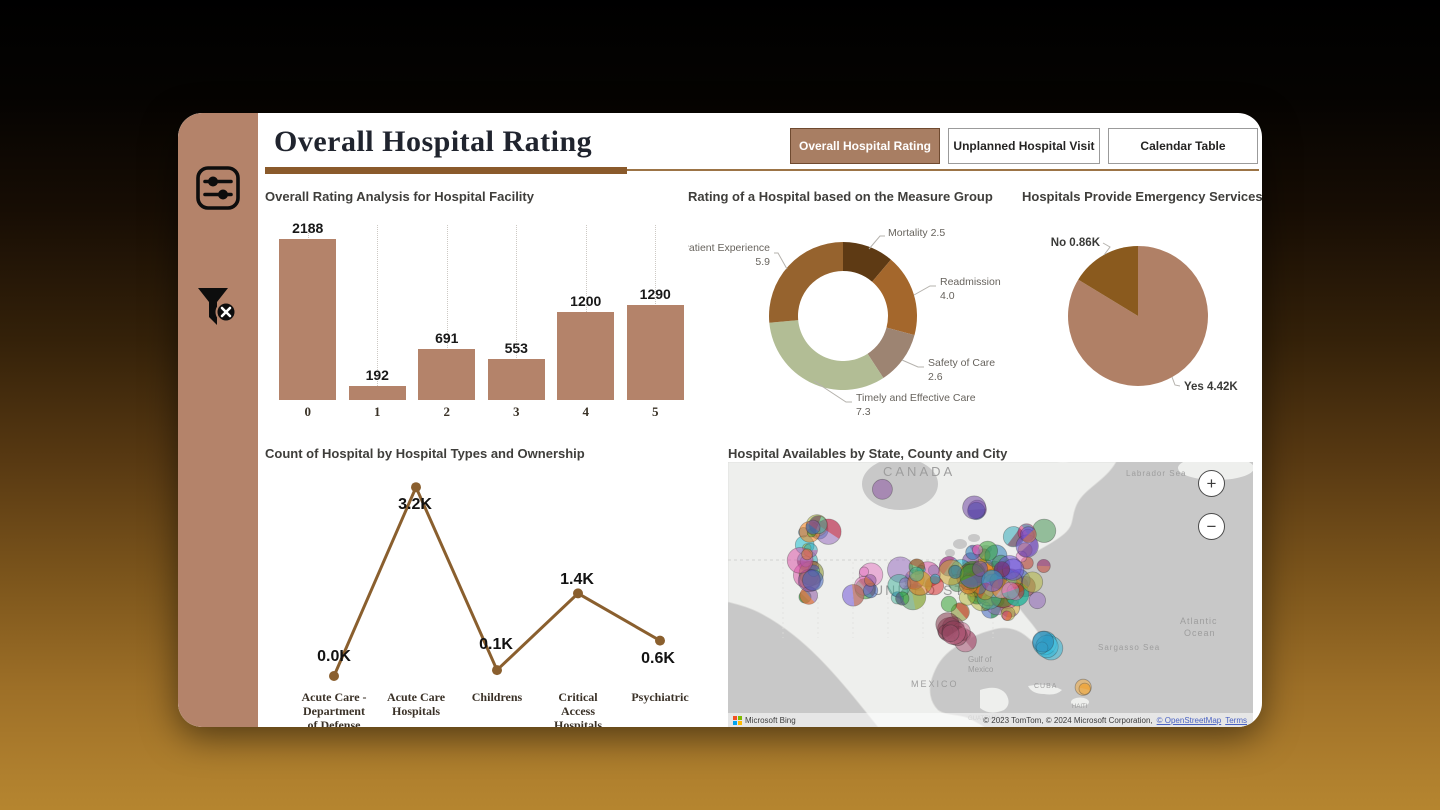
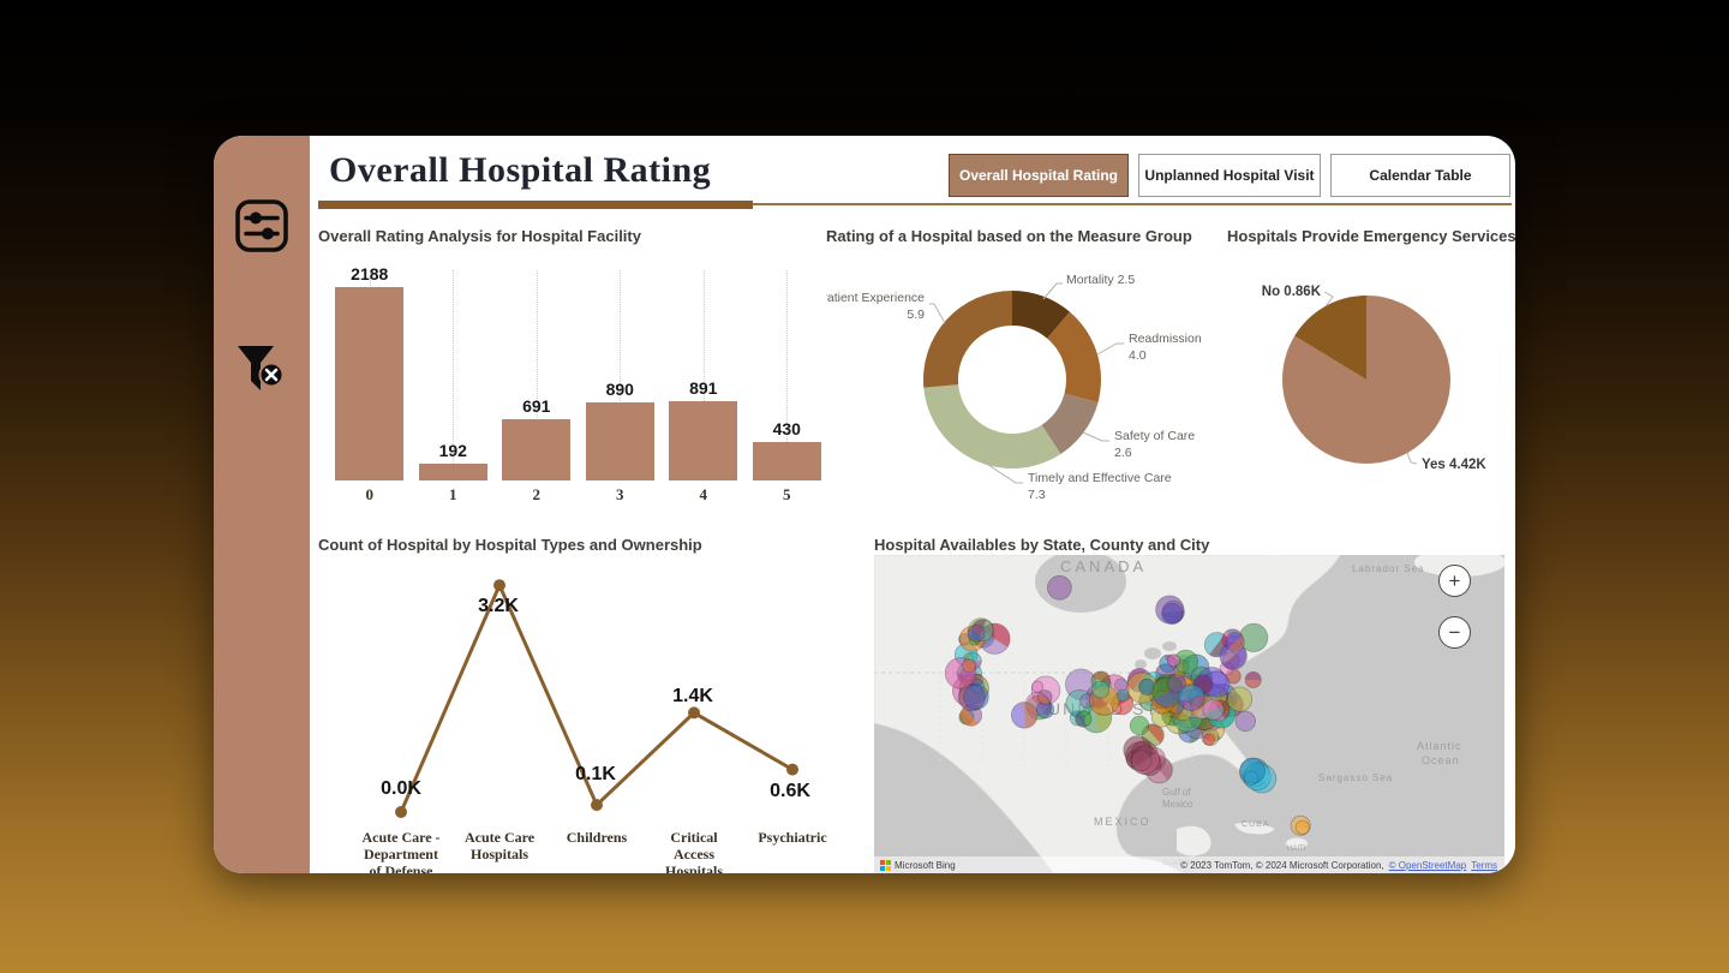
Overall Rating Analysis for Hospital Facility/3: 553 -> 890
Overall Rating Analysis for Hospital Facility/4: 1200 -> 891
Overall Rating Analysis for Hospital Facility/5: 1290 -> 430
